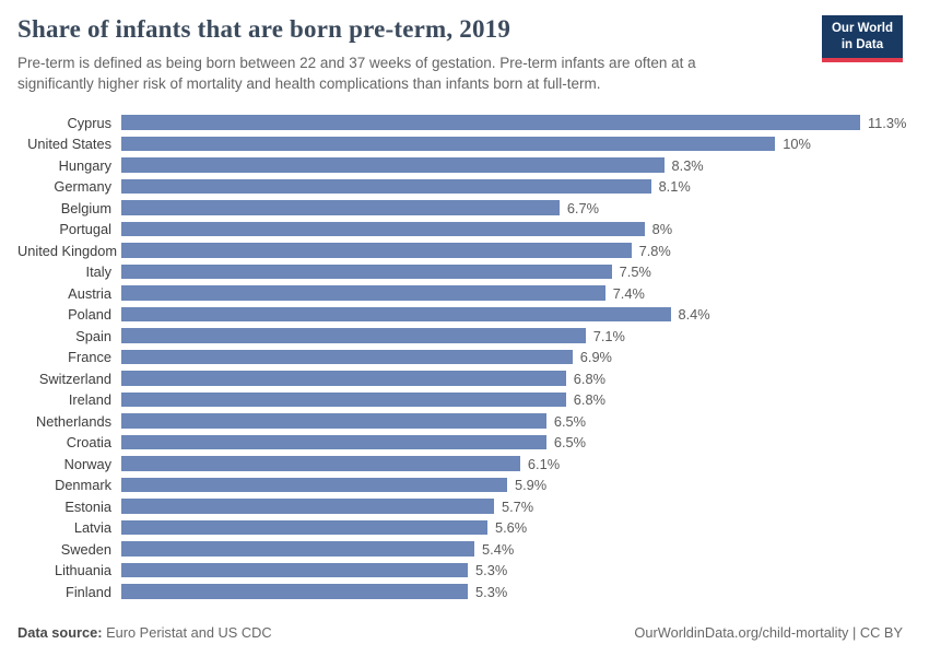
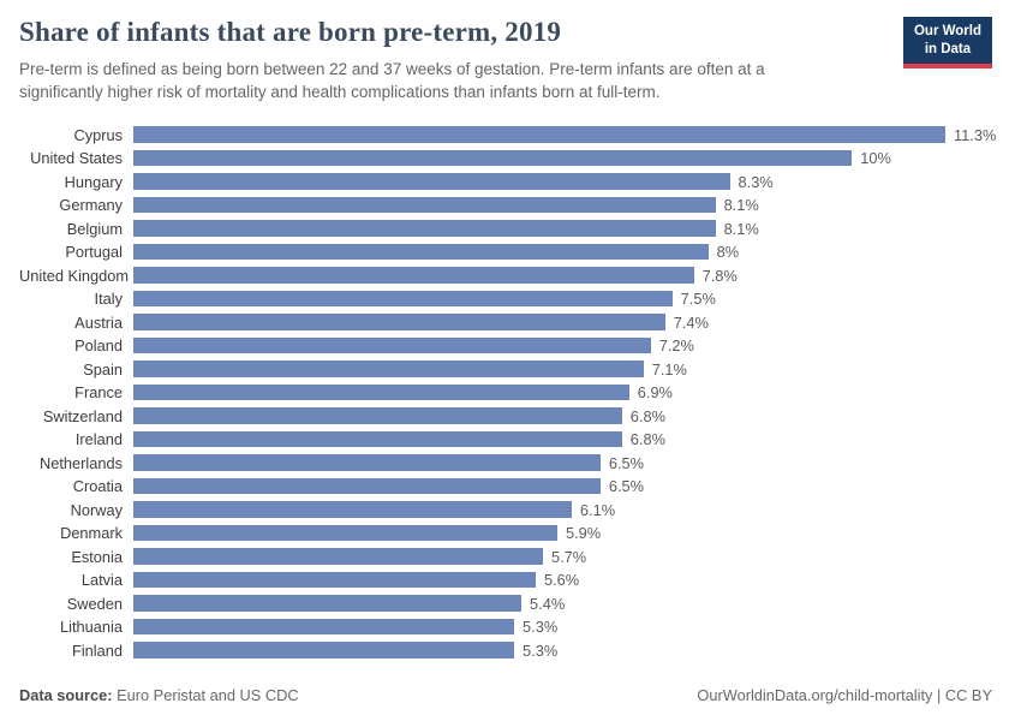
Belgium: 6.7% -> 8.1%
Poland: 8.4% -> 7.2%
